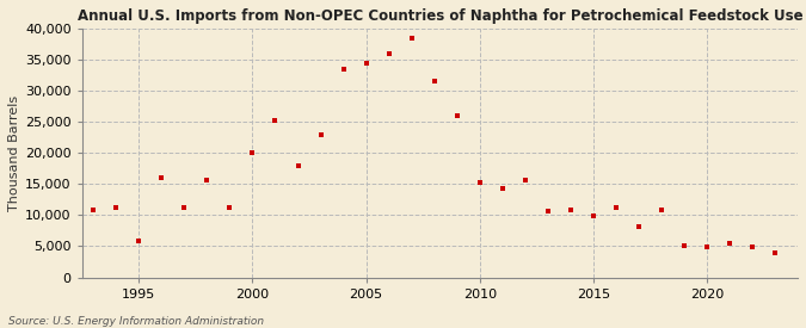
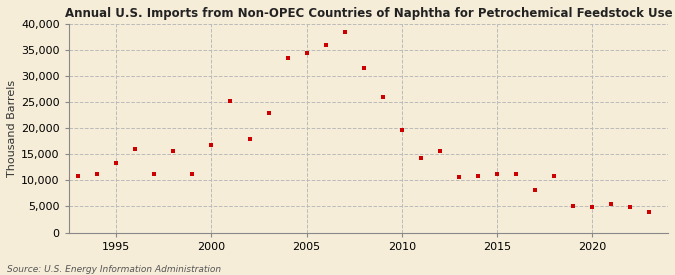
1995: 5,800 -> 13,400
2000: 20,000 -> 16,800
2010: 15,200 -> 19,600
2015: 9,800 -> 11,200
